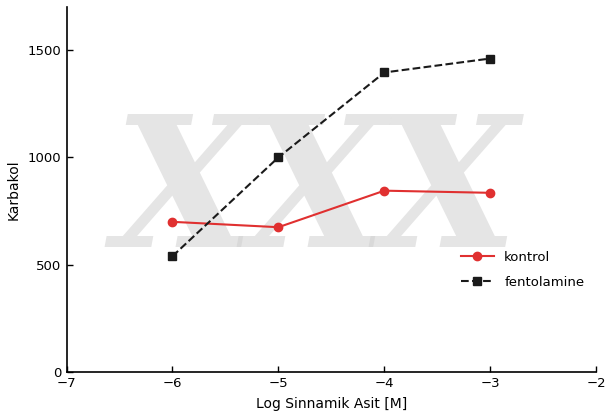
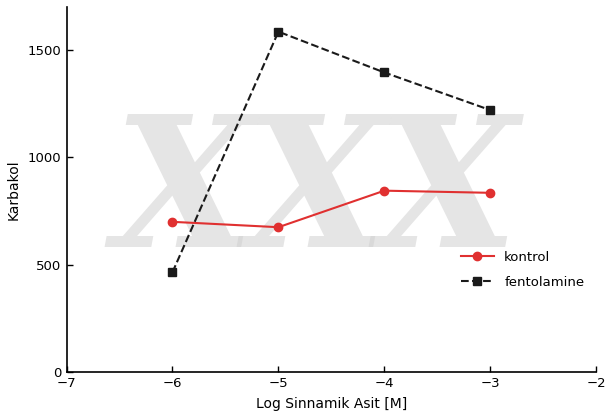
fentolamine/−6: 540 -> 465
fentolamine/−5: 1000 -> 1585
fentolamine/−3: 1460 -> 1220
